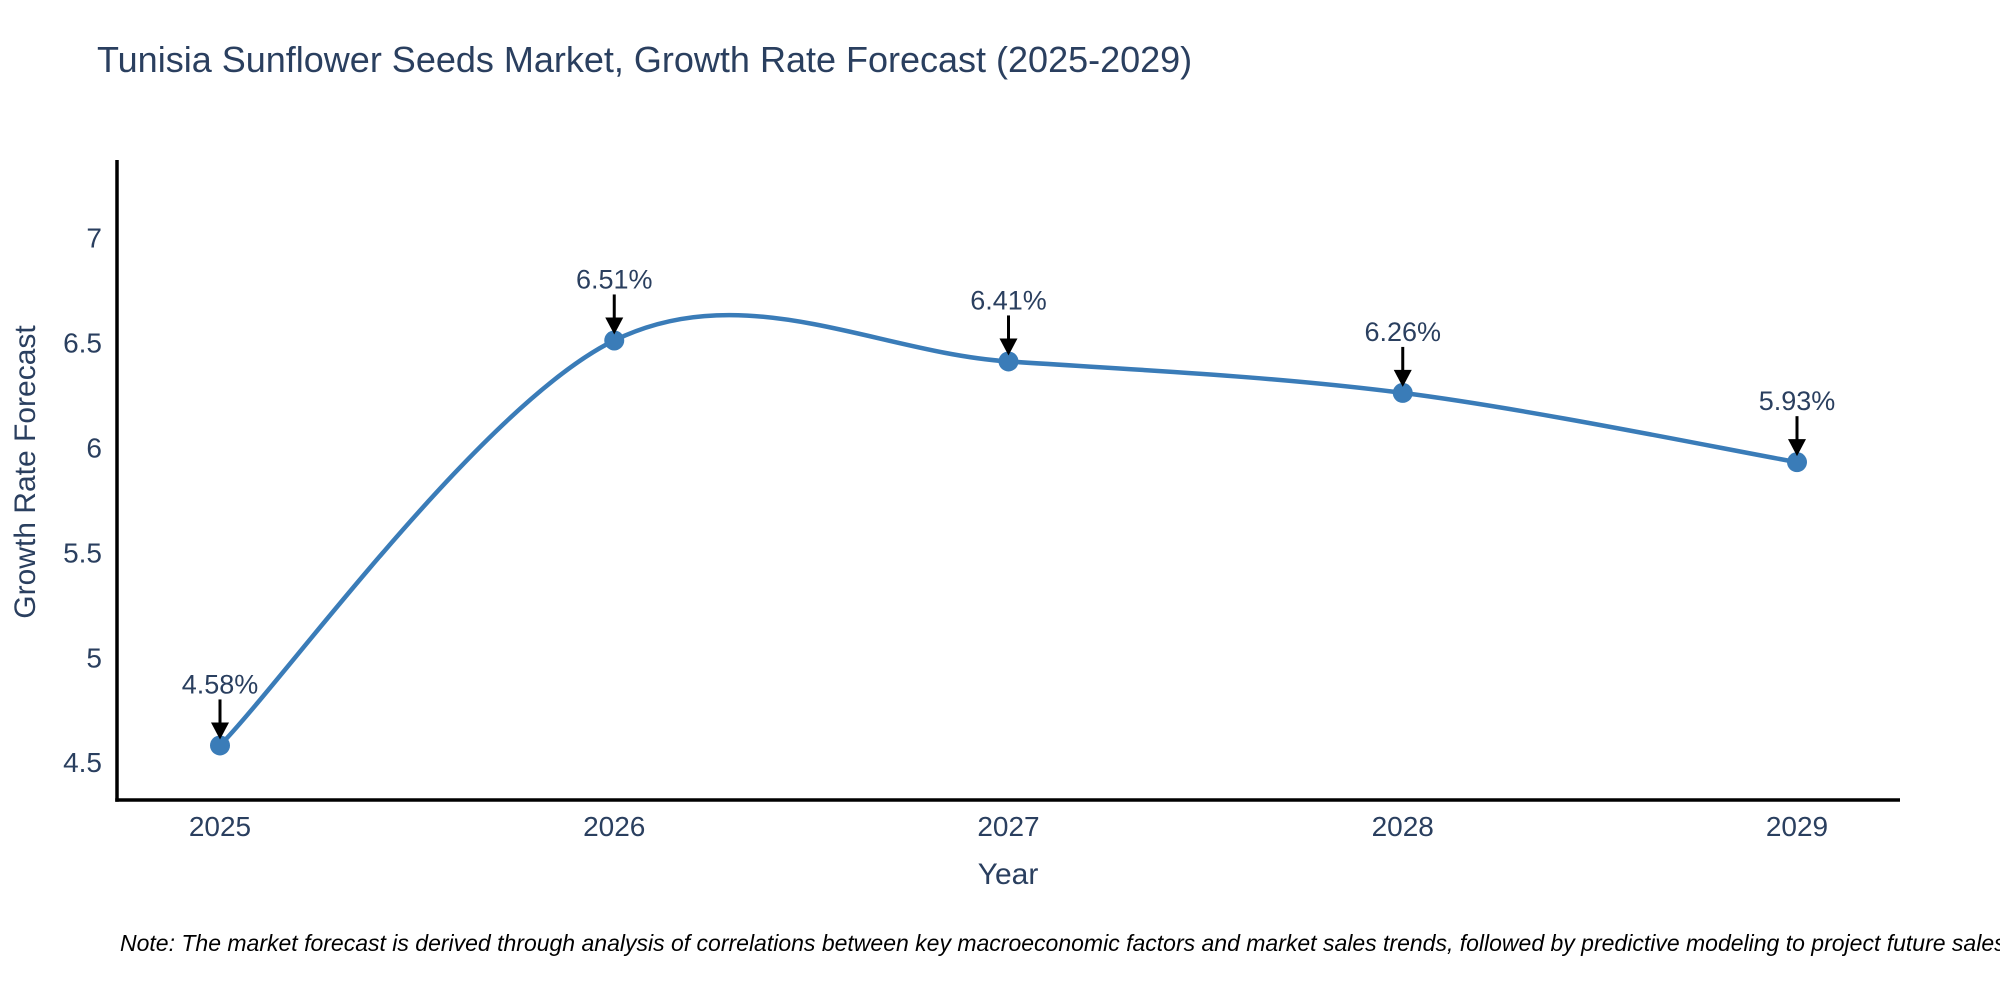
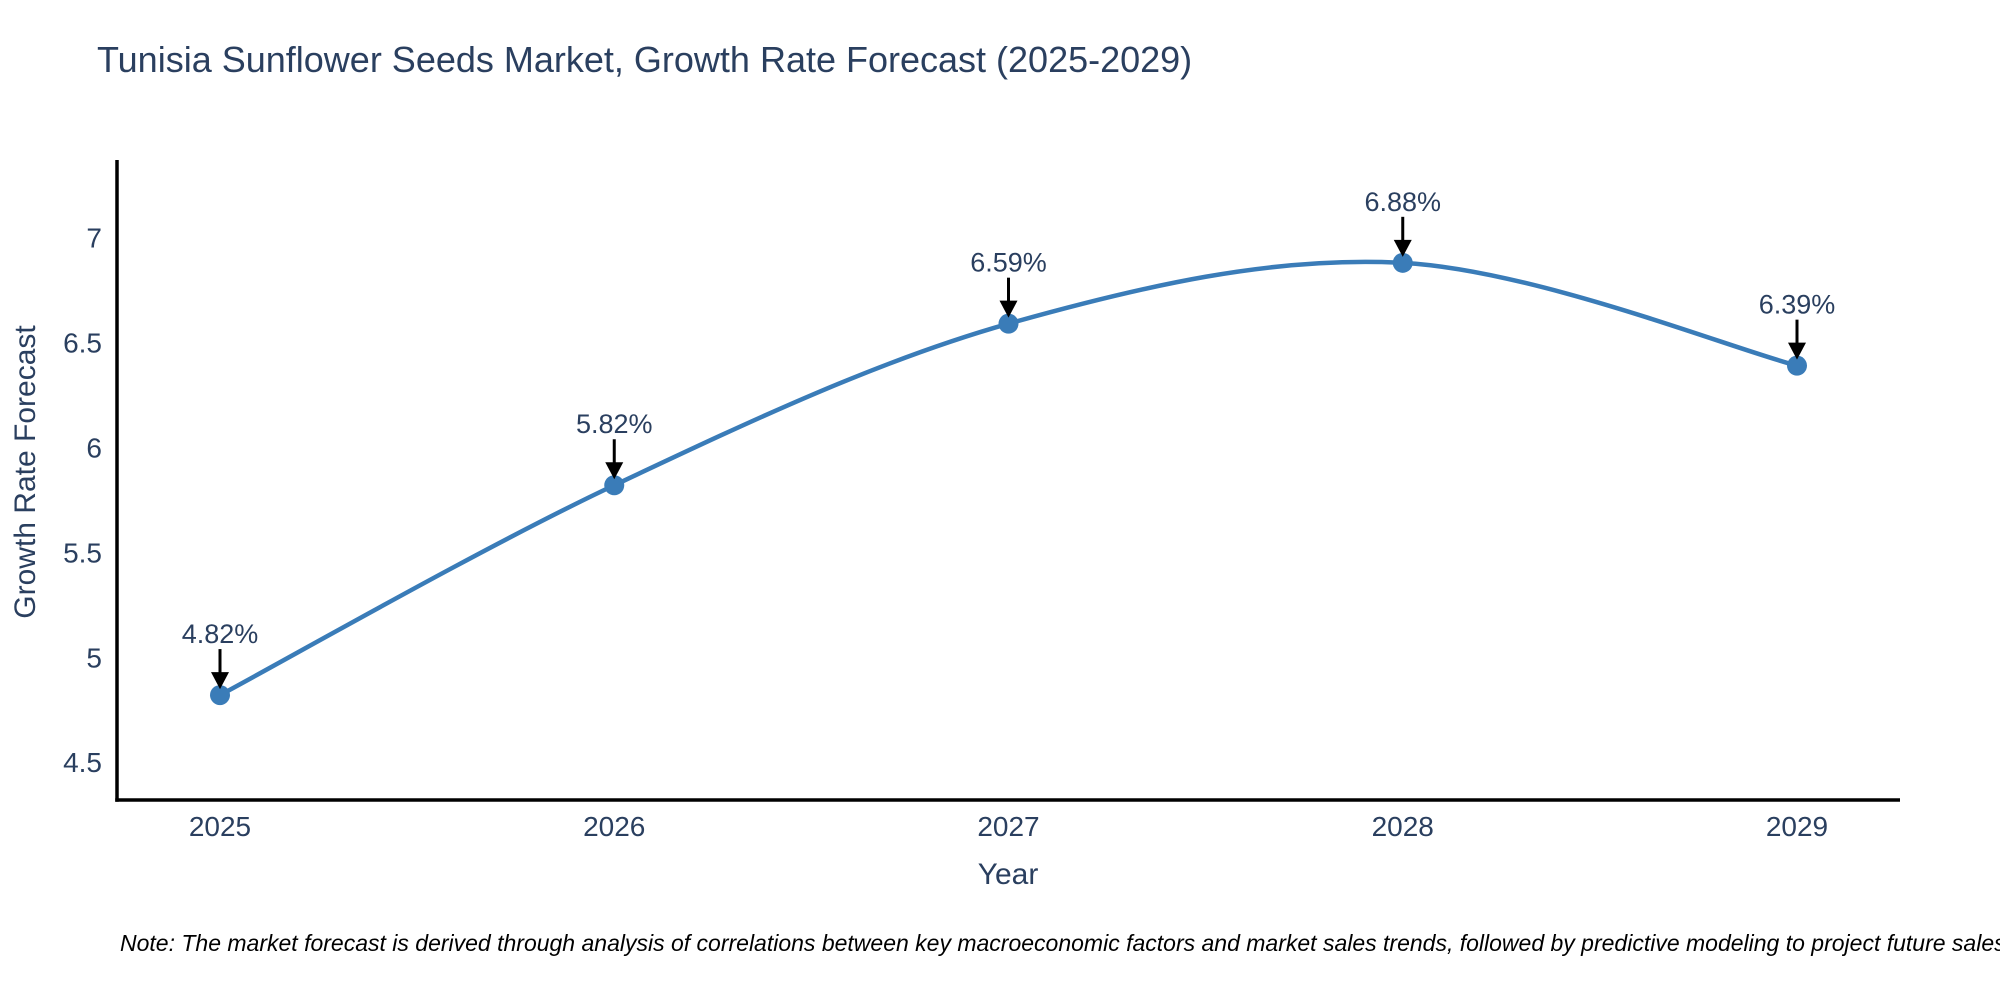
2025: 4.58% -> 4.82%
2026: 6.51% -> 5.82%
2027: 6.41% -> 6.59%
2028: 6.26% -> 6.88%
2029: 5.93% -> 6.39%
